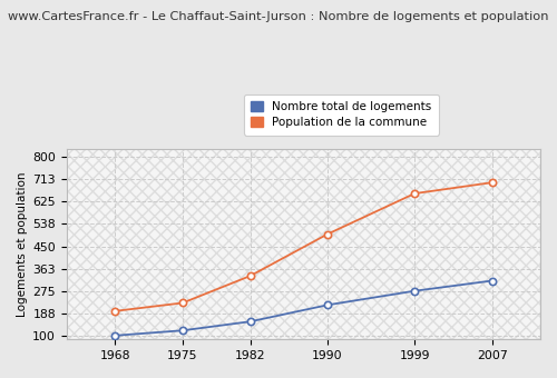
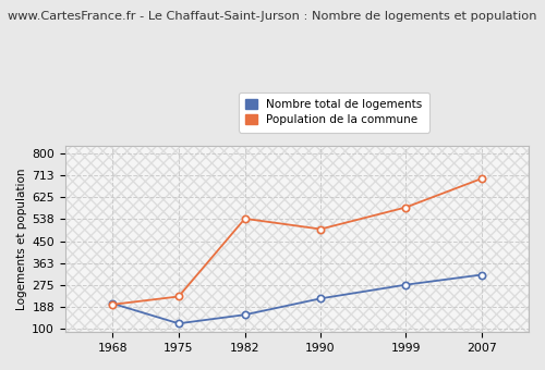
Nombre total de logements/1968: 100 -> 200
Population de la commune/1982: 334 -> 540
Population de la commune/1999: 657 -> 585
